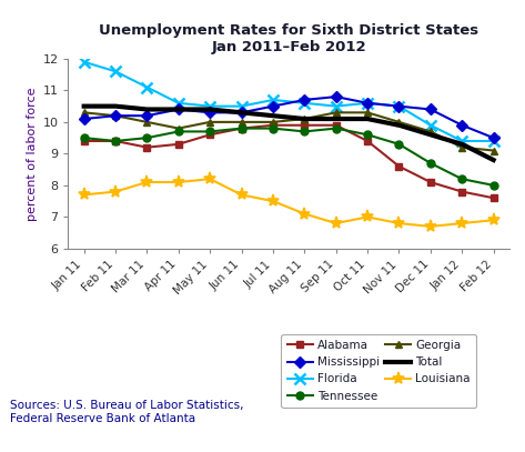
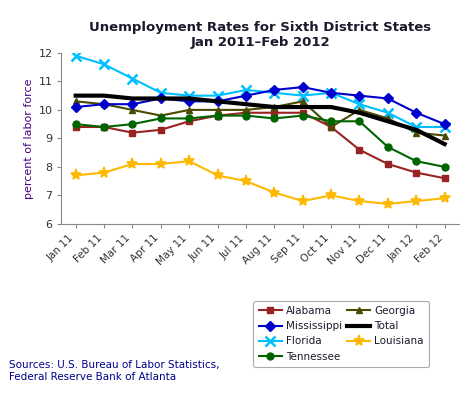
Georgia/Oct 11: 10.3 -> 9.4
Florida/Nov 11: 10.5 -> 10.2
Tennessee/Nov 11: 9.3 -> 9.6
